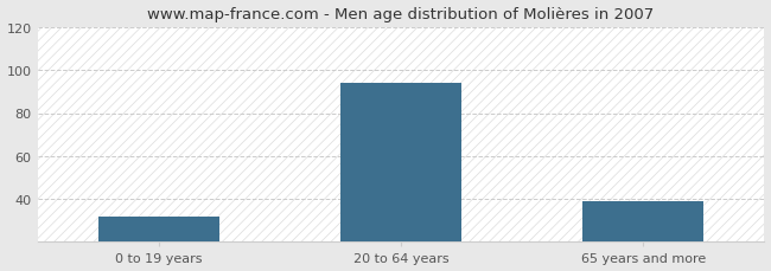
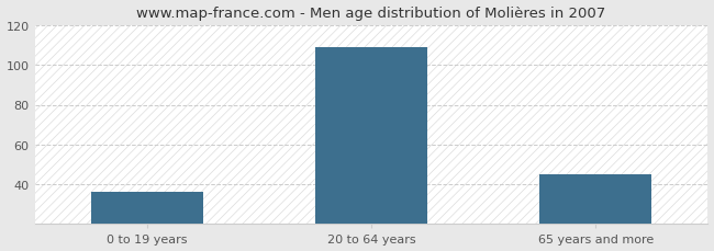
0 to 19 years: 32 -> 36
20 to 64 years: 94 -> 109
65 years and more: 39 -> 45
